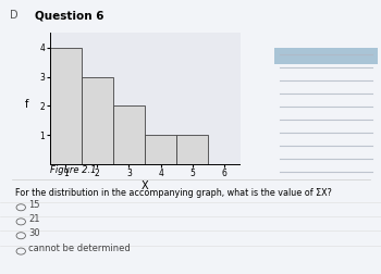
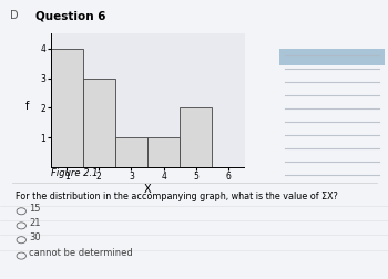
3: 2 -> 1
5: 1 -> 2
